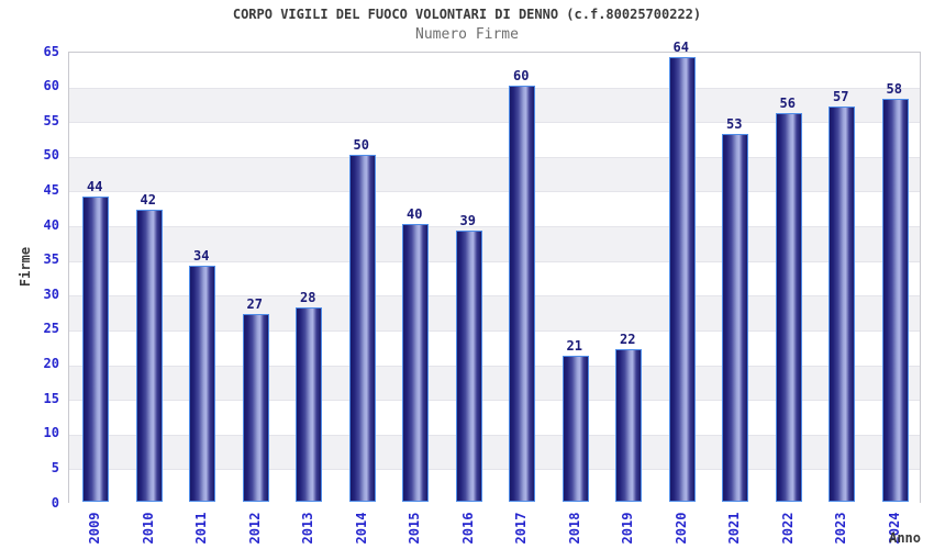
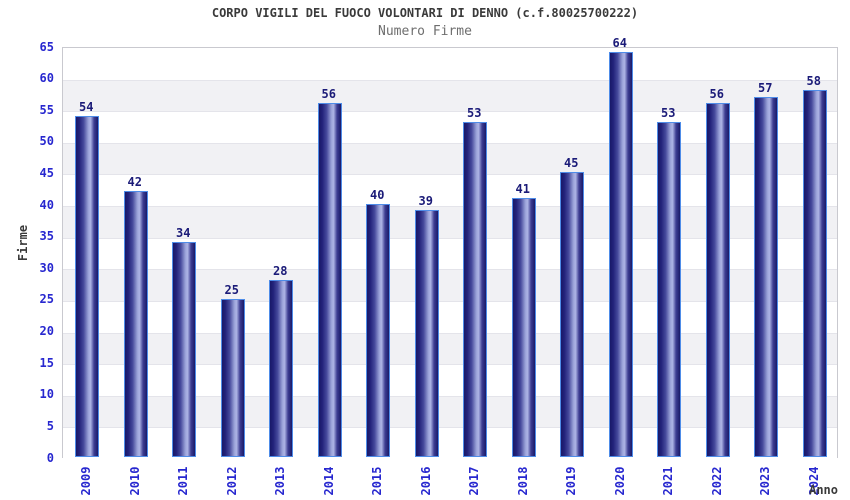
2009: 44 -> 54
2012: 27 -> 25
2014: 50 -> 56
2017: 60 -> 53
2018: 21 -> 41
2019: 22 -> 45
